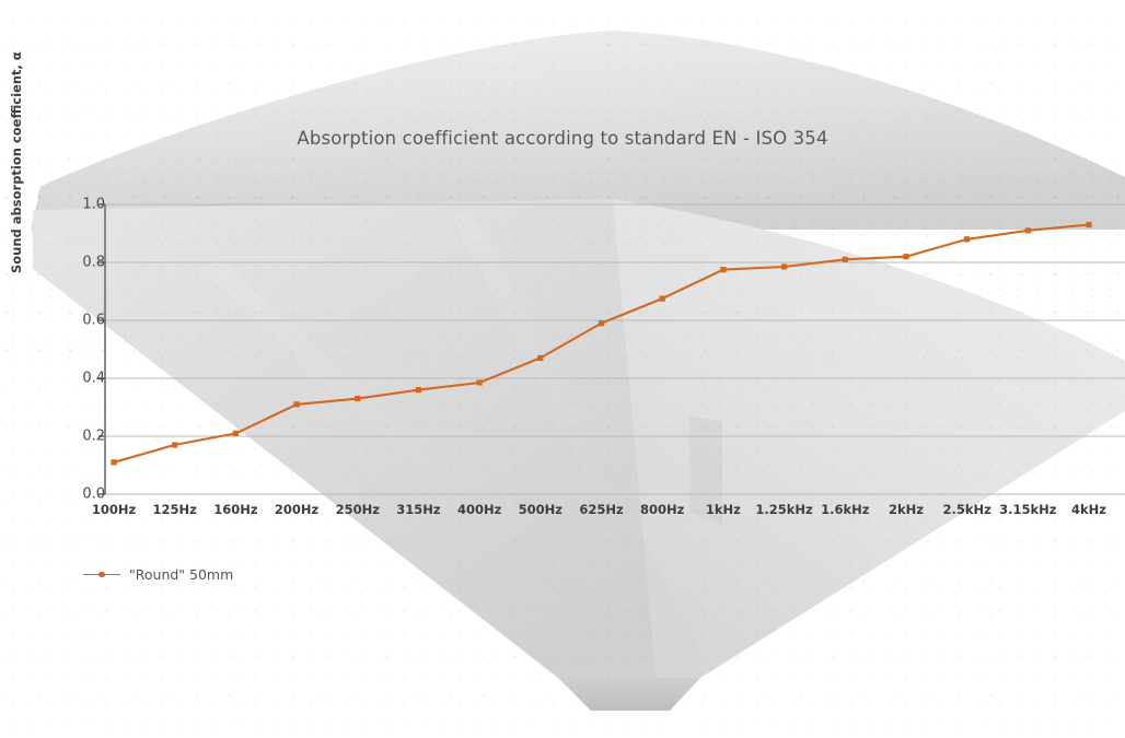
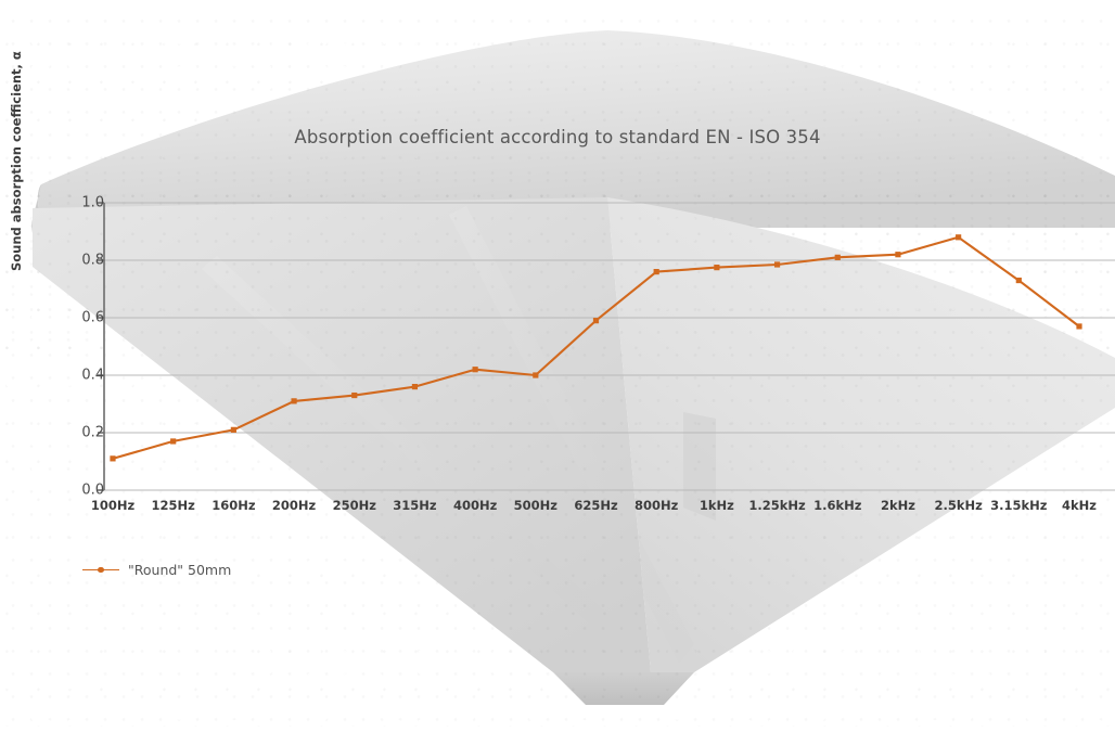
400Hz: 0.39 -> 0.42
500Hz: 0.47 -> 0.40
800Hz: 0.68 -> 0.76
3.15kHz: 0.91 -> 0.73
4kHz: 0.93 -> 0.57
